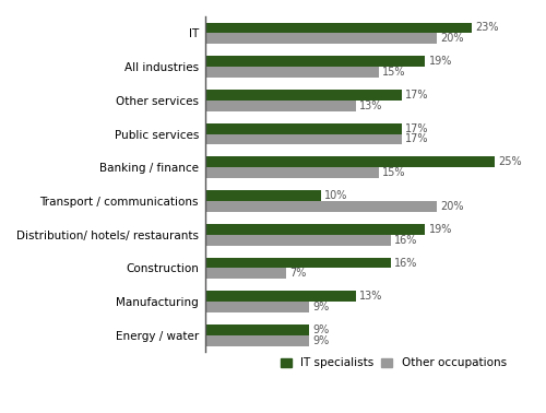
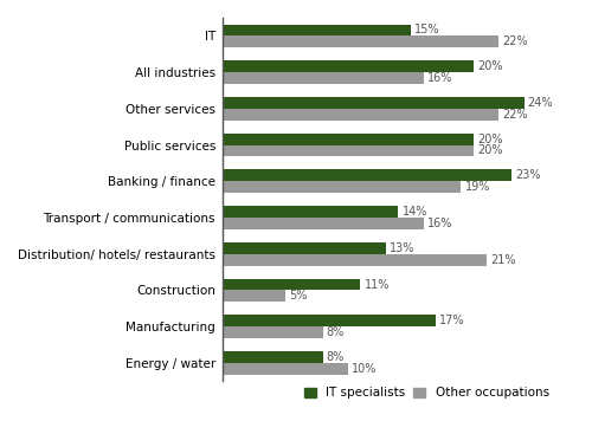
IT specialists/IT: 23% -> 15%
Other occupations/IT: 20% -> 22%
IT specialists/All industries: 19% -> 20%
Other occupations/All industries: 15% -> 16%
IT specialists/Other services: 17% -> 24%
Other occupations/Other services: 13% -> 22%
IT specialists/Public services: 17% -> 20%
Other occupations/Public services: 17% -> 20%
IT specialists/Banking / finance: 25% -> 23%
Other occupations/Banking / finance: 15% -> 19%
IT specialists/Transport / communications: 10% -> 14%
Other occupations/Transport / communications: 20% -> 16%
IT specialists/Distribution/ hotels/ restaurants: 19% -> 13%
Other occupations/Distribution/ hotels/ restaurants: 16% -> 21%
IT specialists/Construction: 16% -> 11%
Other occupations/Construction: 7% -> 5%
IT specialists/Manufacturing: 13% -> 17%
Other occupations/Manufacturing: 9% -> 8%
IT specialists/Energy / water: 9% -> 8%
Other occupations/Energy / water: 9% -> 10%
